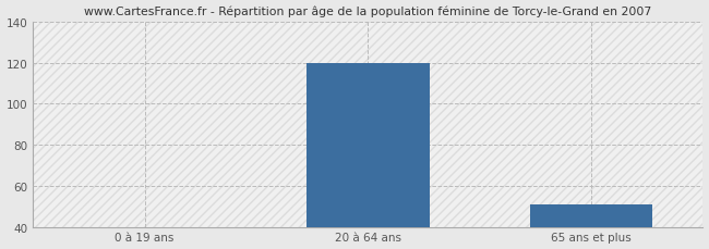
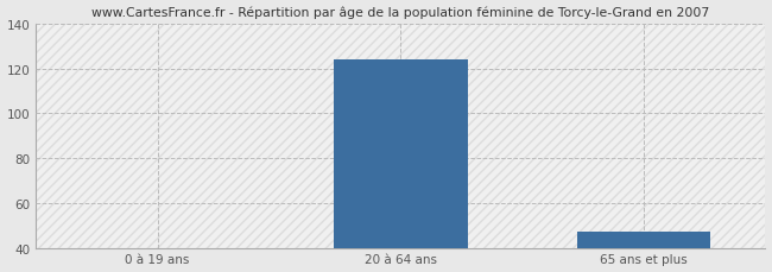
20 à 64 ans: 120 -> 124
65 ans et plus: 51 -> 47
